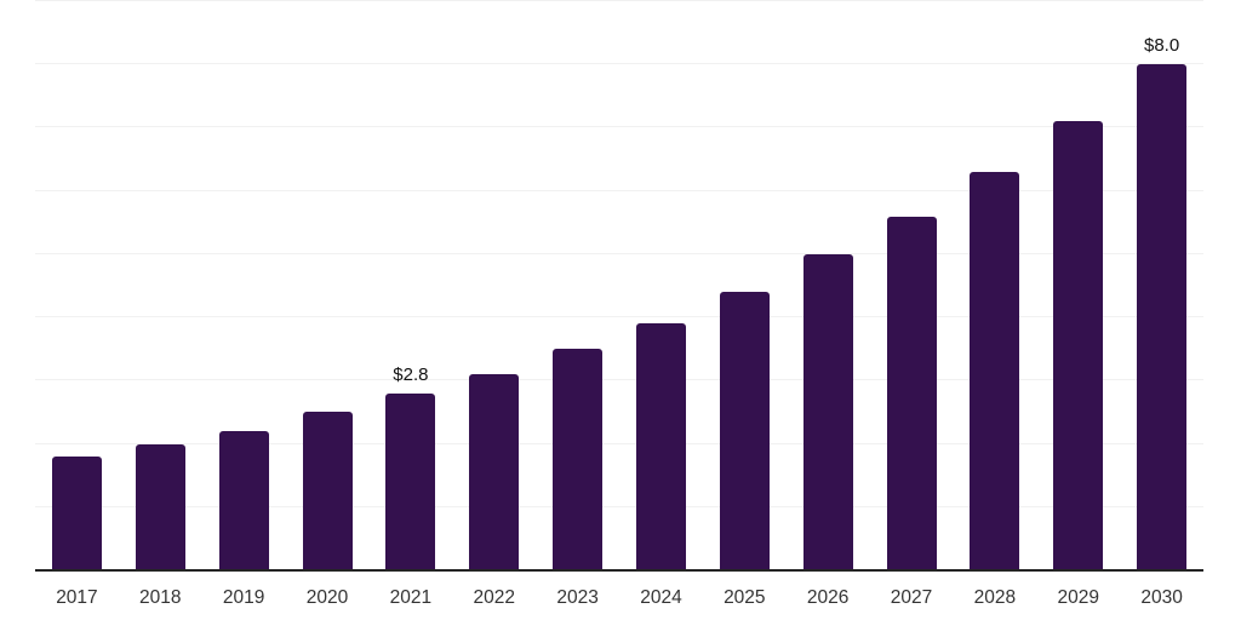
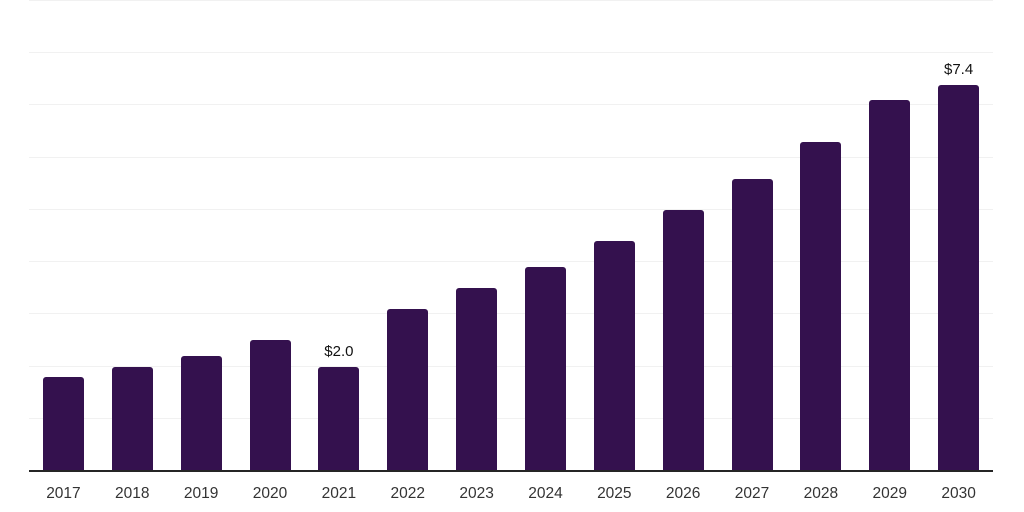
2021: $2.8 -> $2.0
2030: $8.0 -> $7.4
